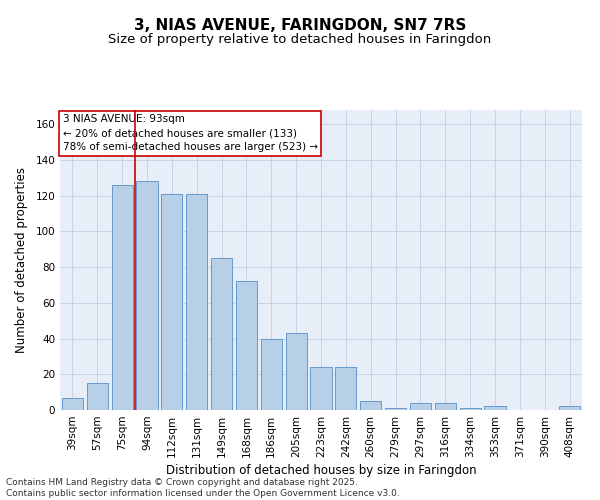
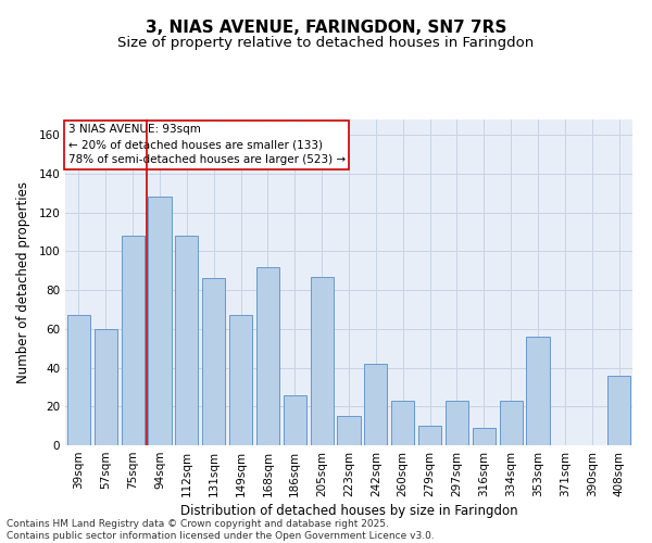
39sqm: 7 -> 67
57sqm: 15 -> 60
75sqm: 126 -> 108
112sqm: 121 -> 108
131sqm: 121 -> 86
149sqm: 85 -> 67
168sqm: 72 -> 92
186sqm: 40 -> 26
205sqm: 43 -> 87
223sqm: 24 -> 15
242sqm: 24 -> 42
260sqm: 5 -> 23
279sqm: 1 -> 10
297sqm: 4 -> 23
316sqm: 4 -> 9
334sqm: 1 -> 23
353sqm: 2 -> 56
408sqm: 2 -> 36
